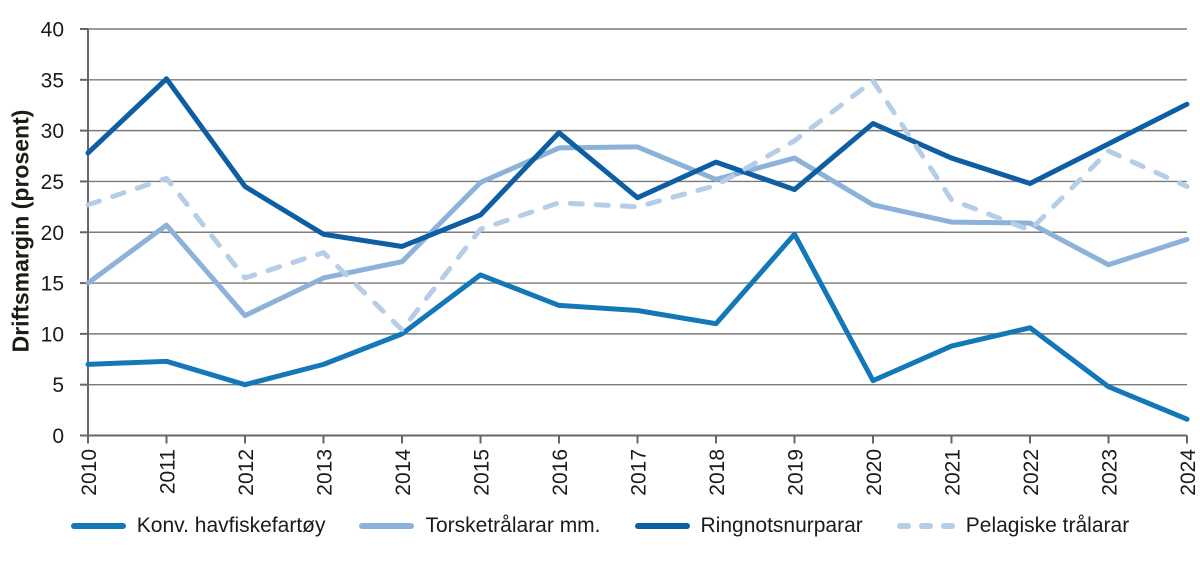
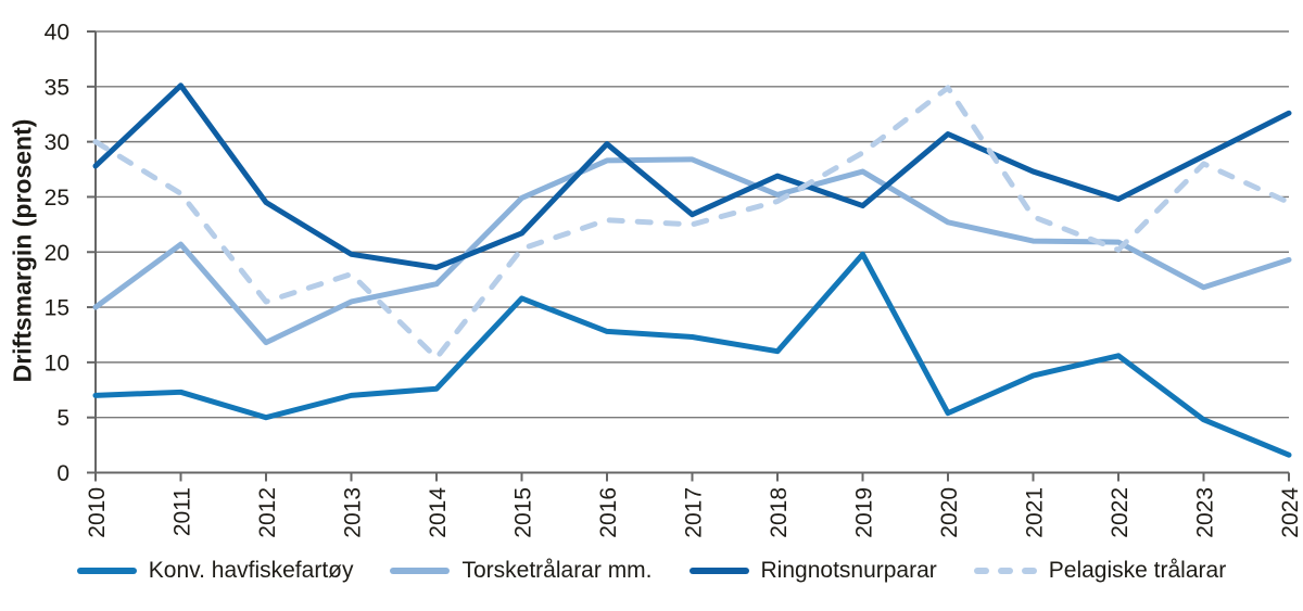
Pelagiske trålarar/2010: 22.7 -> 30.0
Konv. havfiskefartøy/2014: 10.0 -> 7.6
